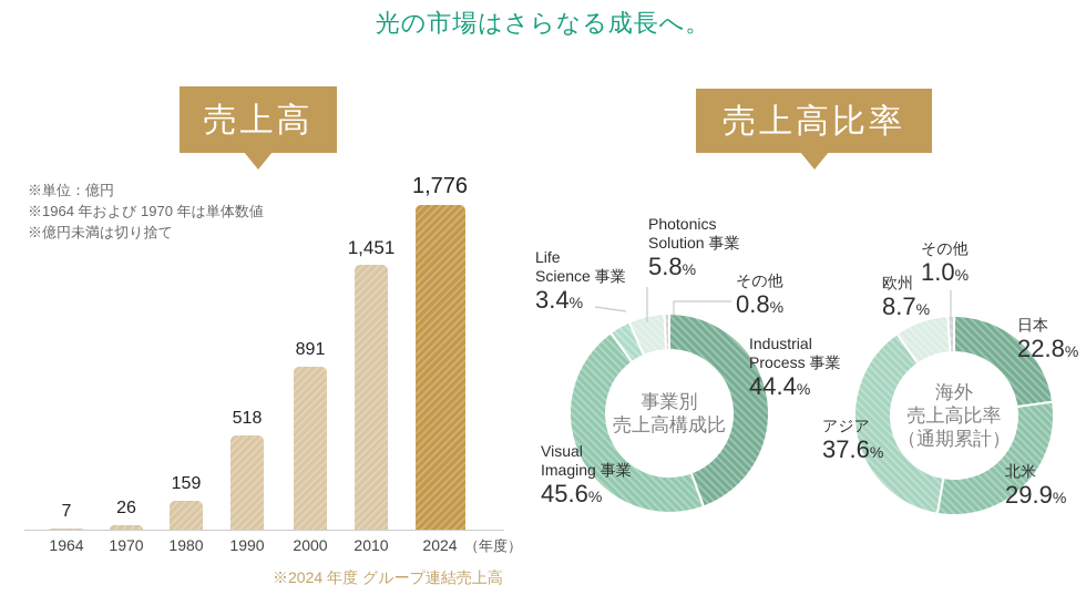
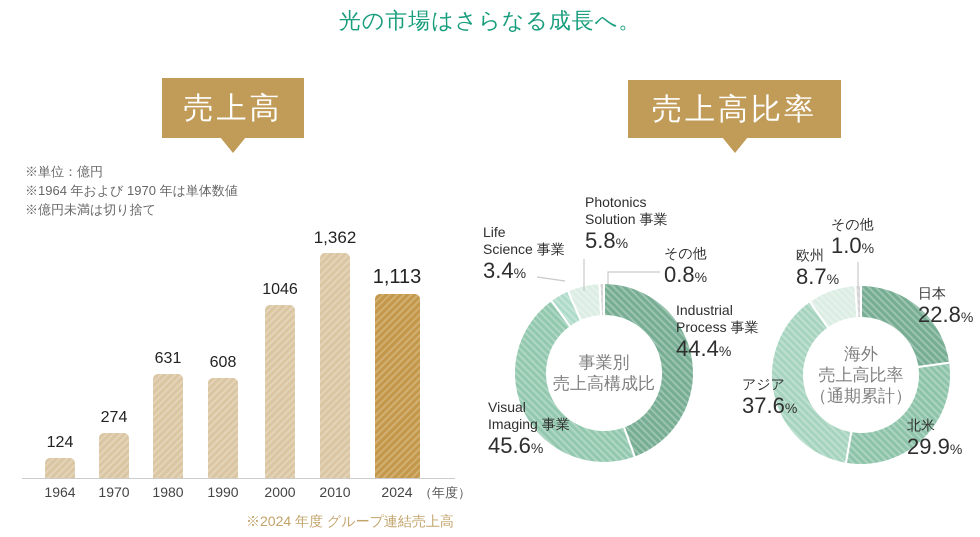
売上高/1964: 7 -> 124
売上高/1970: 26 -> 274
売上高/1980: 159 -> 631
売上高/1990: 518 -> 608
売上高/2000: 891 -> 1046
売上高/2010: 1,451 -> 1,362
売上高/2024: 1,776 -> 1,113
